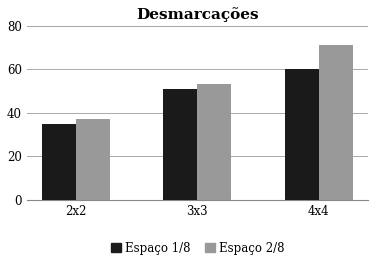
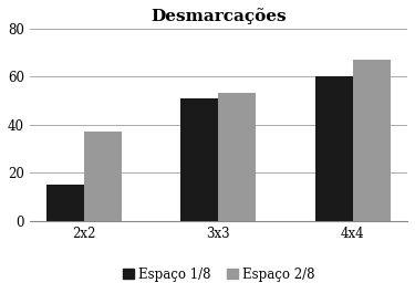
Espaço 1/8/2x2: 35 -> 15
Espaço 2/8/4x4: 71 -> 67
